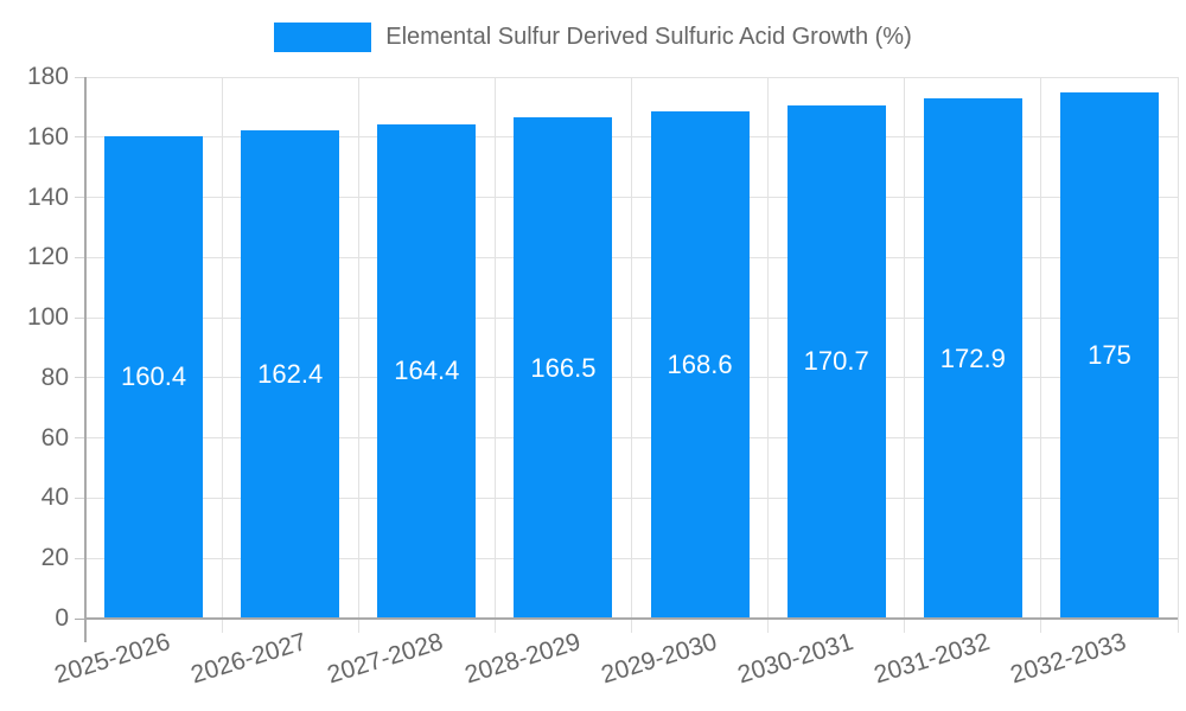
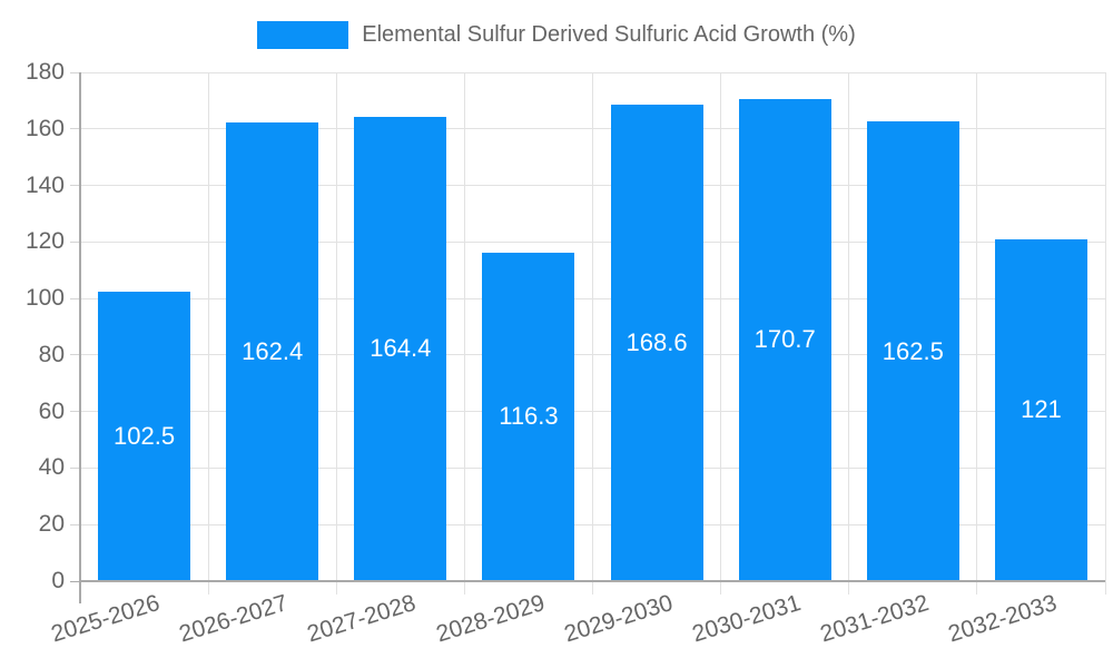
2025-2026: 160.4 -> 102.5
2028-2029: 166.5 -> 116.3
2031-2032: 172.9 -> 162.5
2032-2033: 175 -> 121
